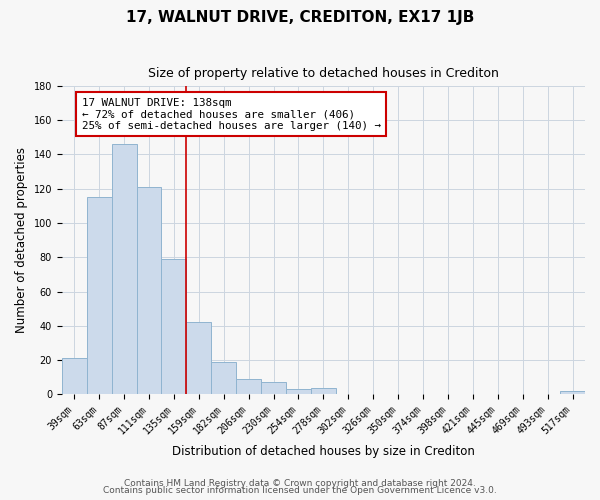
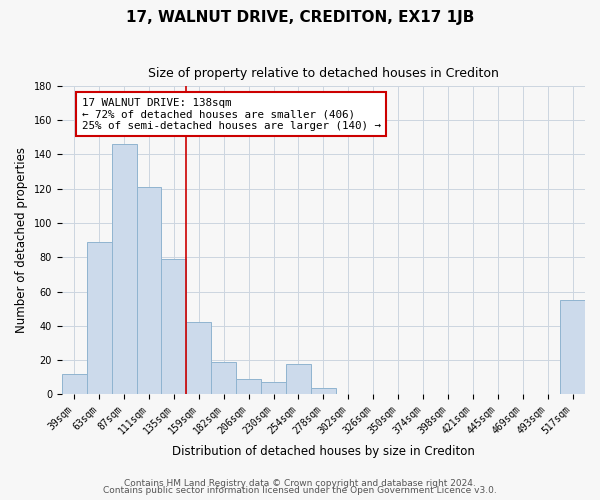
39sqm: 21 -> 12
63sqm: 115 -> 89
254sqm: 3 -> 18
517sqm: 2 -> 55
